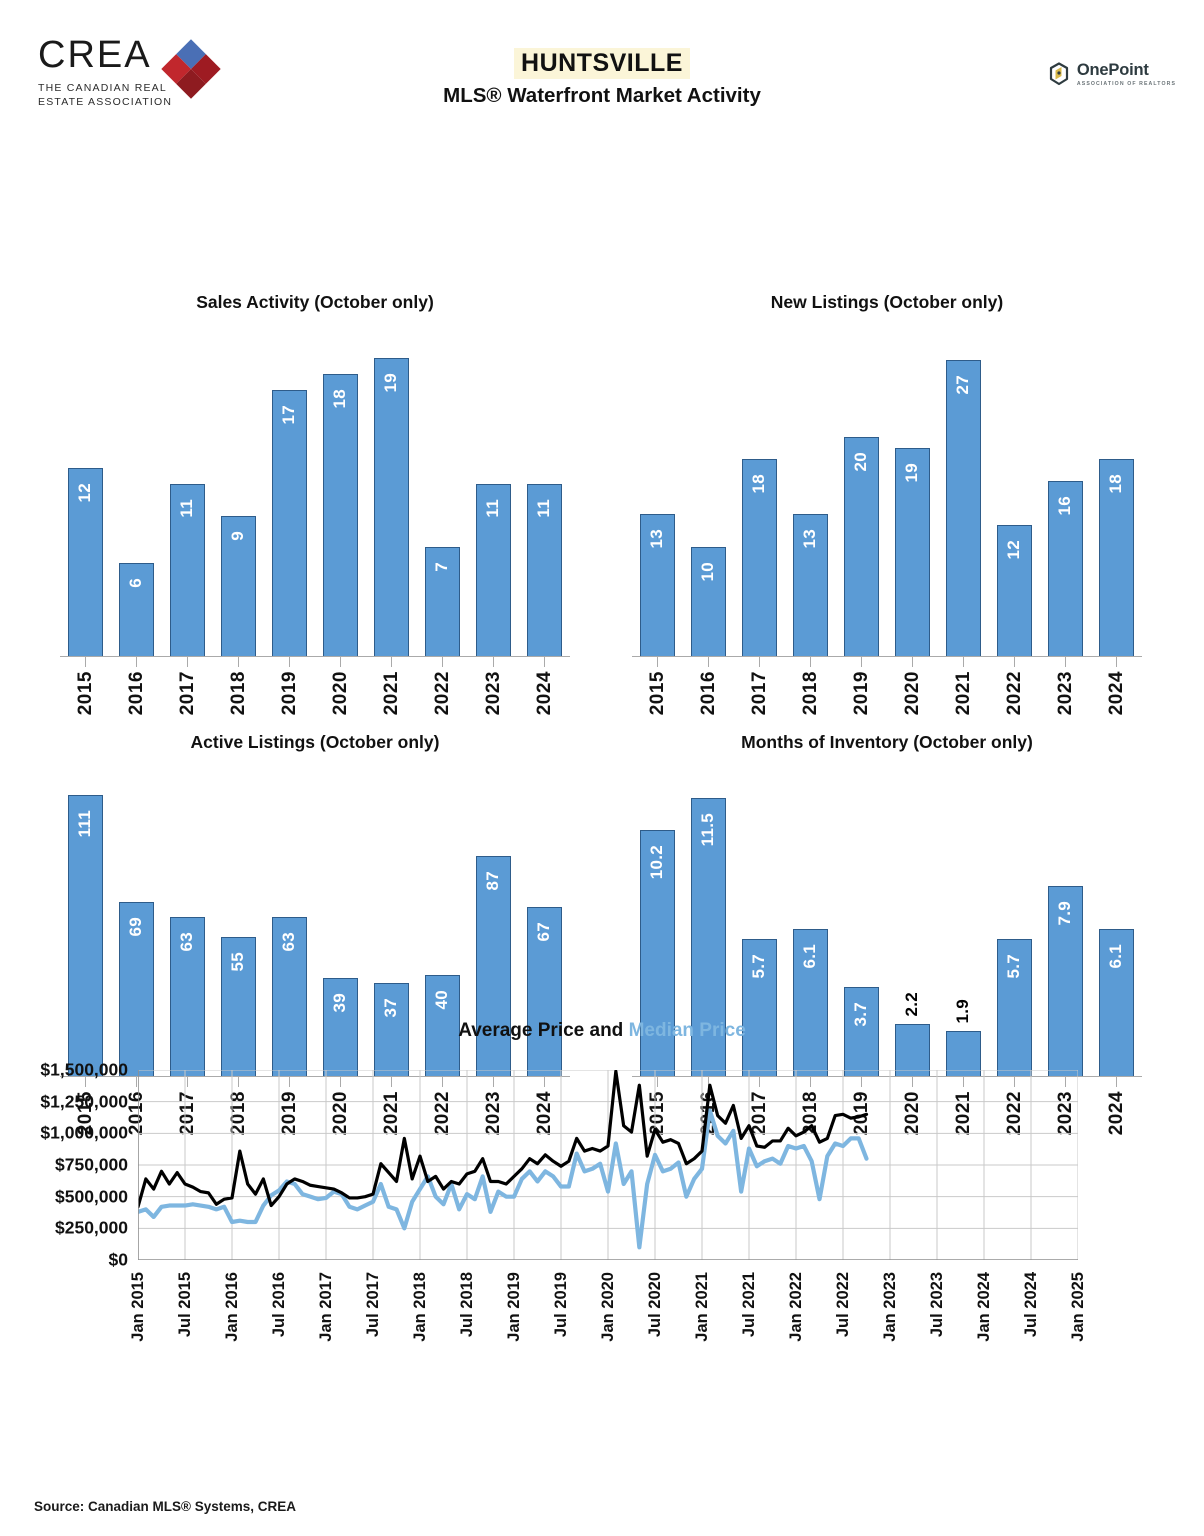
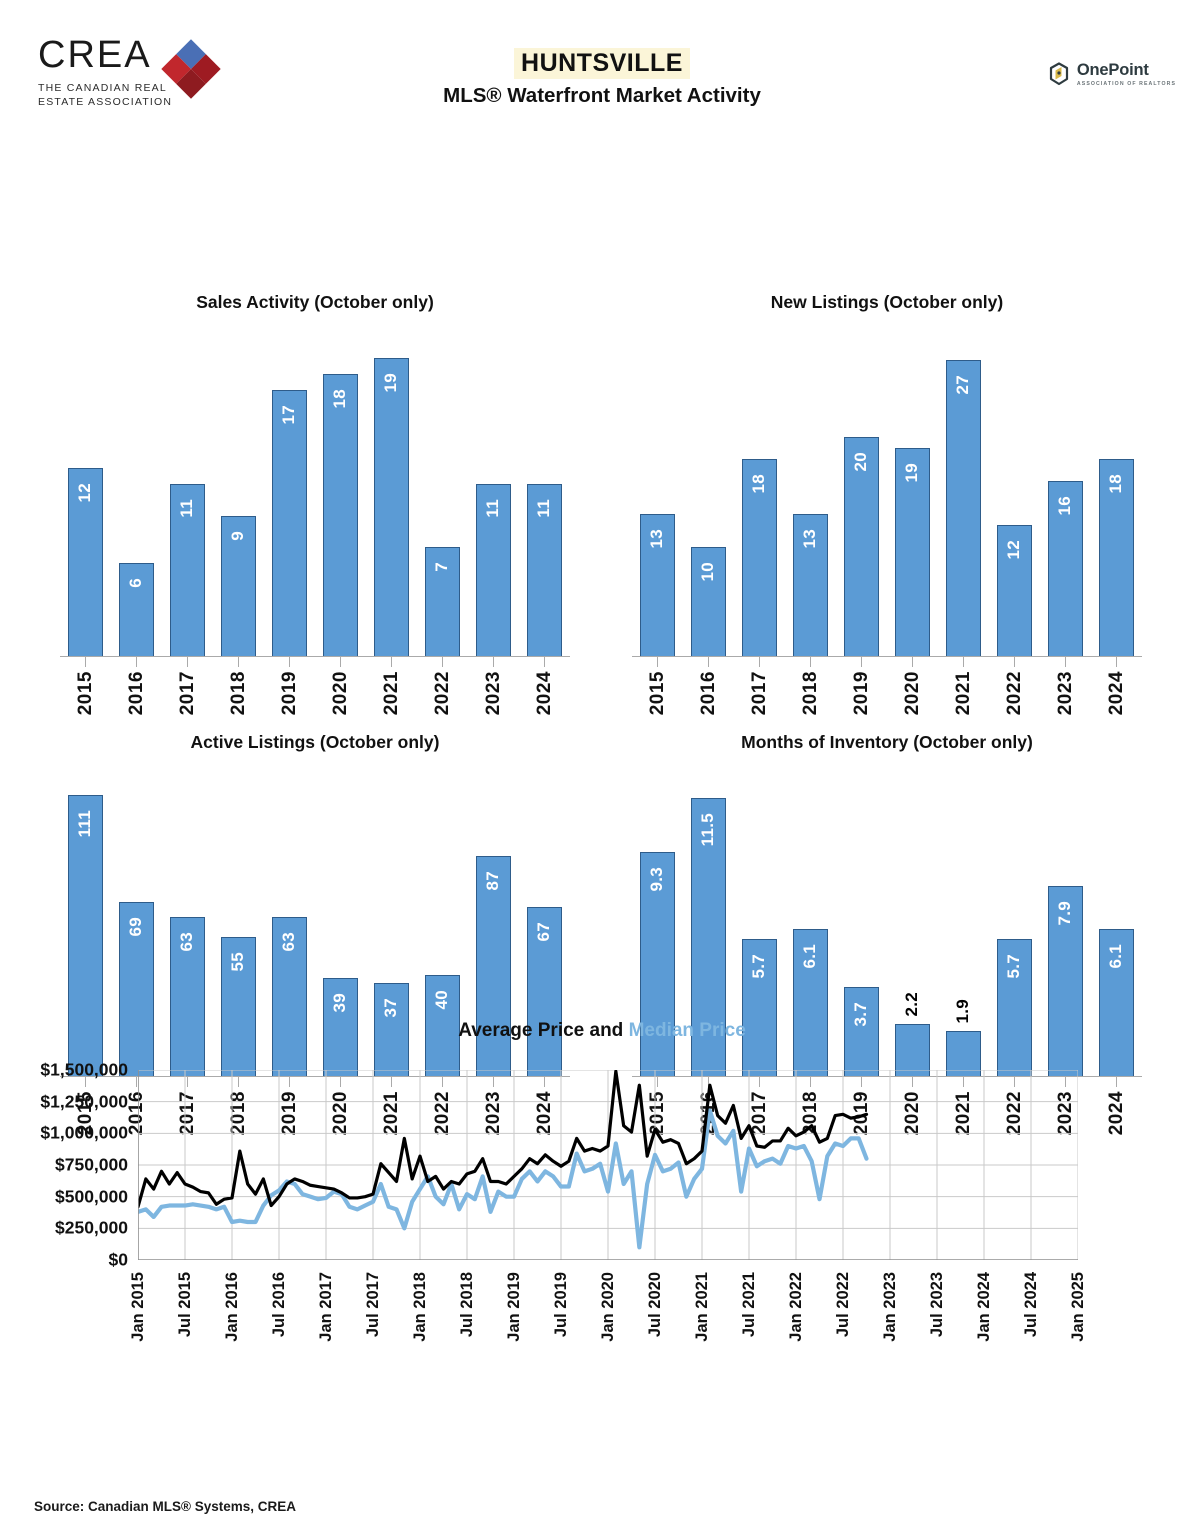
Months of Inventory (October only)/2015: 10.2 -> 9.3
